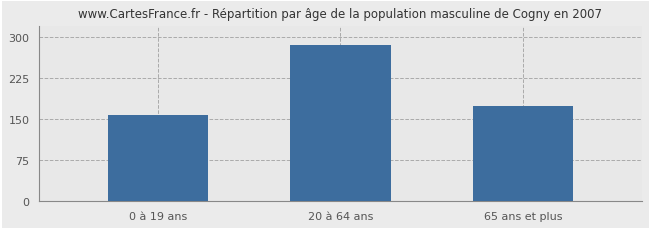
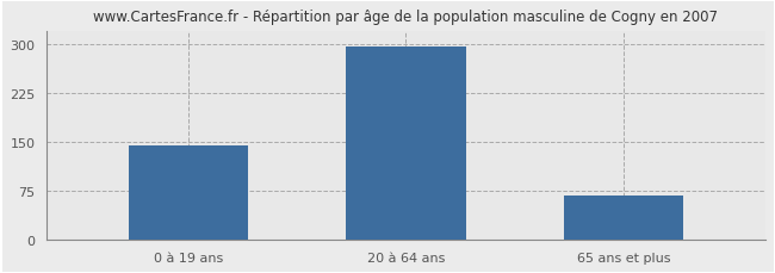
0 à 19 ans: 156 -> 144
20 à 64 ans: 284 -> 296
65 ans et plus: 174 -> 67
